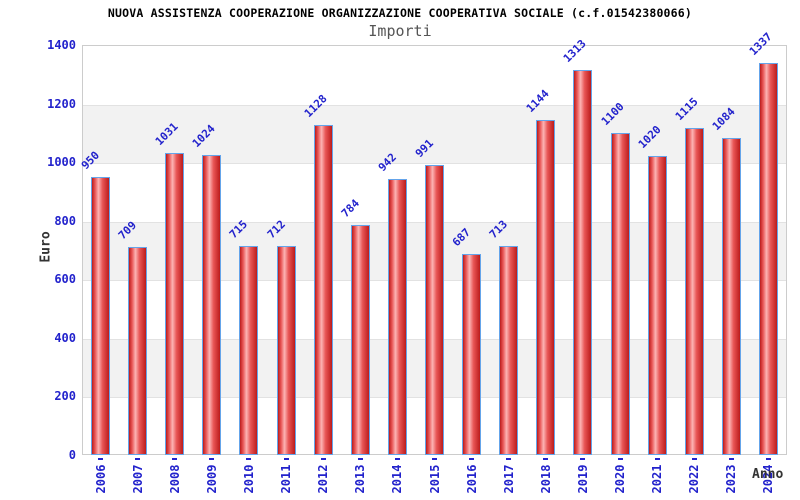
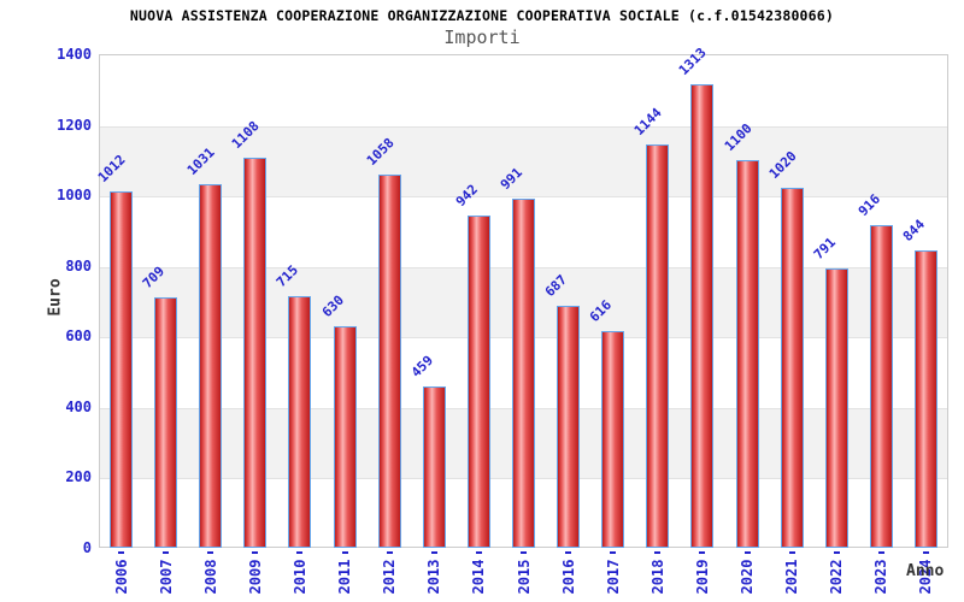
2006: 950 -> 1012
2009: 1024 -> 1108
2011: 712 -> 630
2012: 1128 -> 1058
2013: 784 -> 459
2017: 713 -> 616
2022: 1115 -> 791
2023: 1084 -> 916
2024: 1337 -> 844
